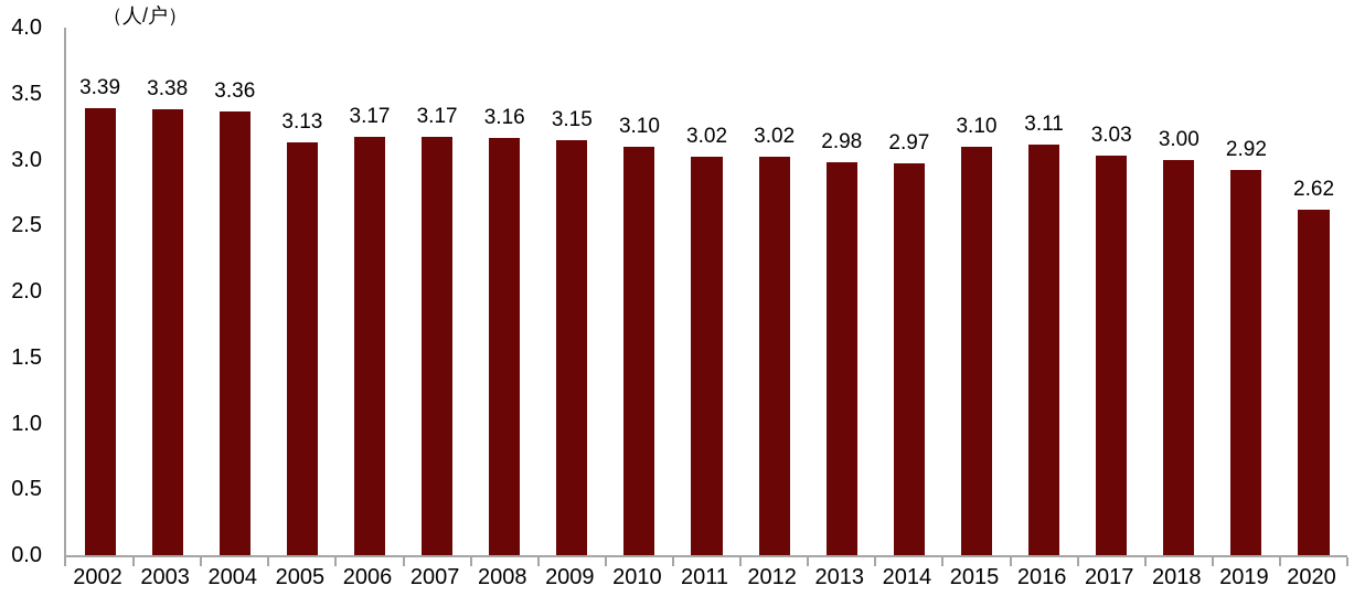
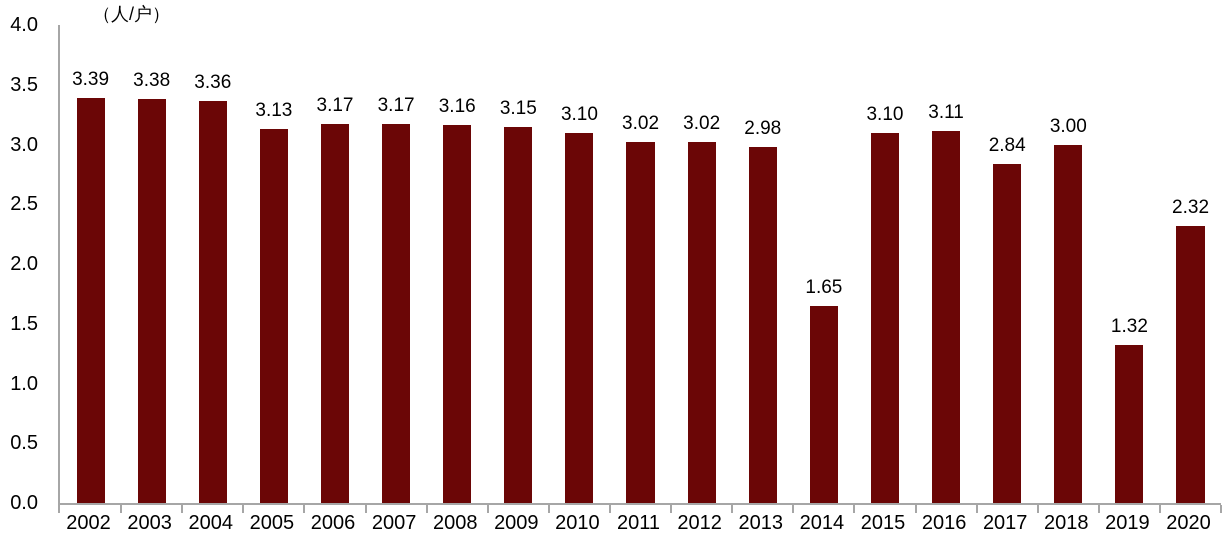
2014: 2.97 -> 1.65
2017: 3.03 -> 2.84
2019: 2.92 -> 1.32
2020: 2.62 -> 2.32
